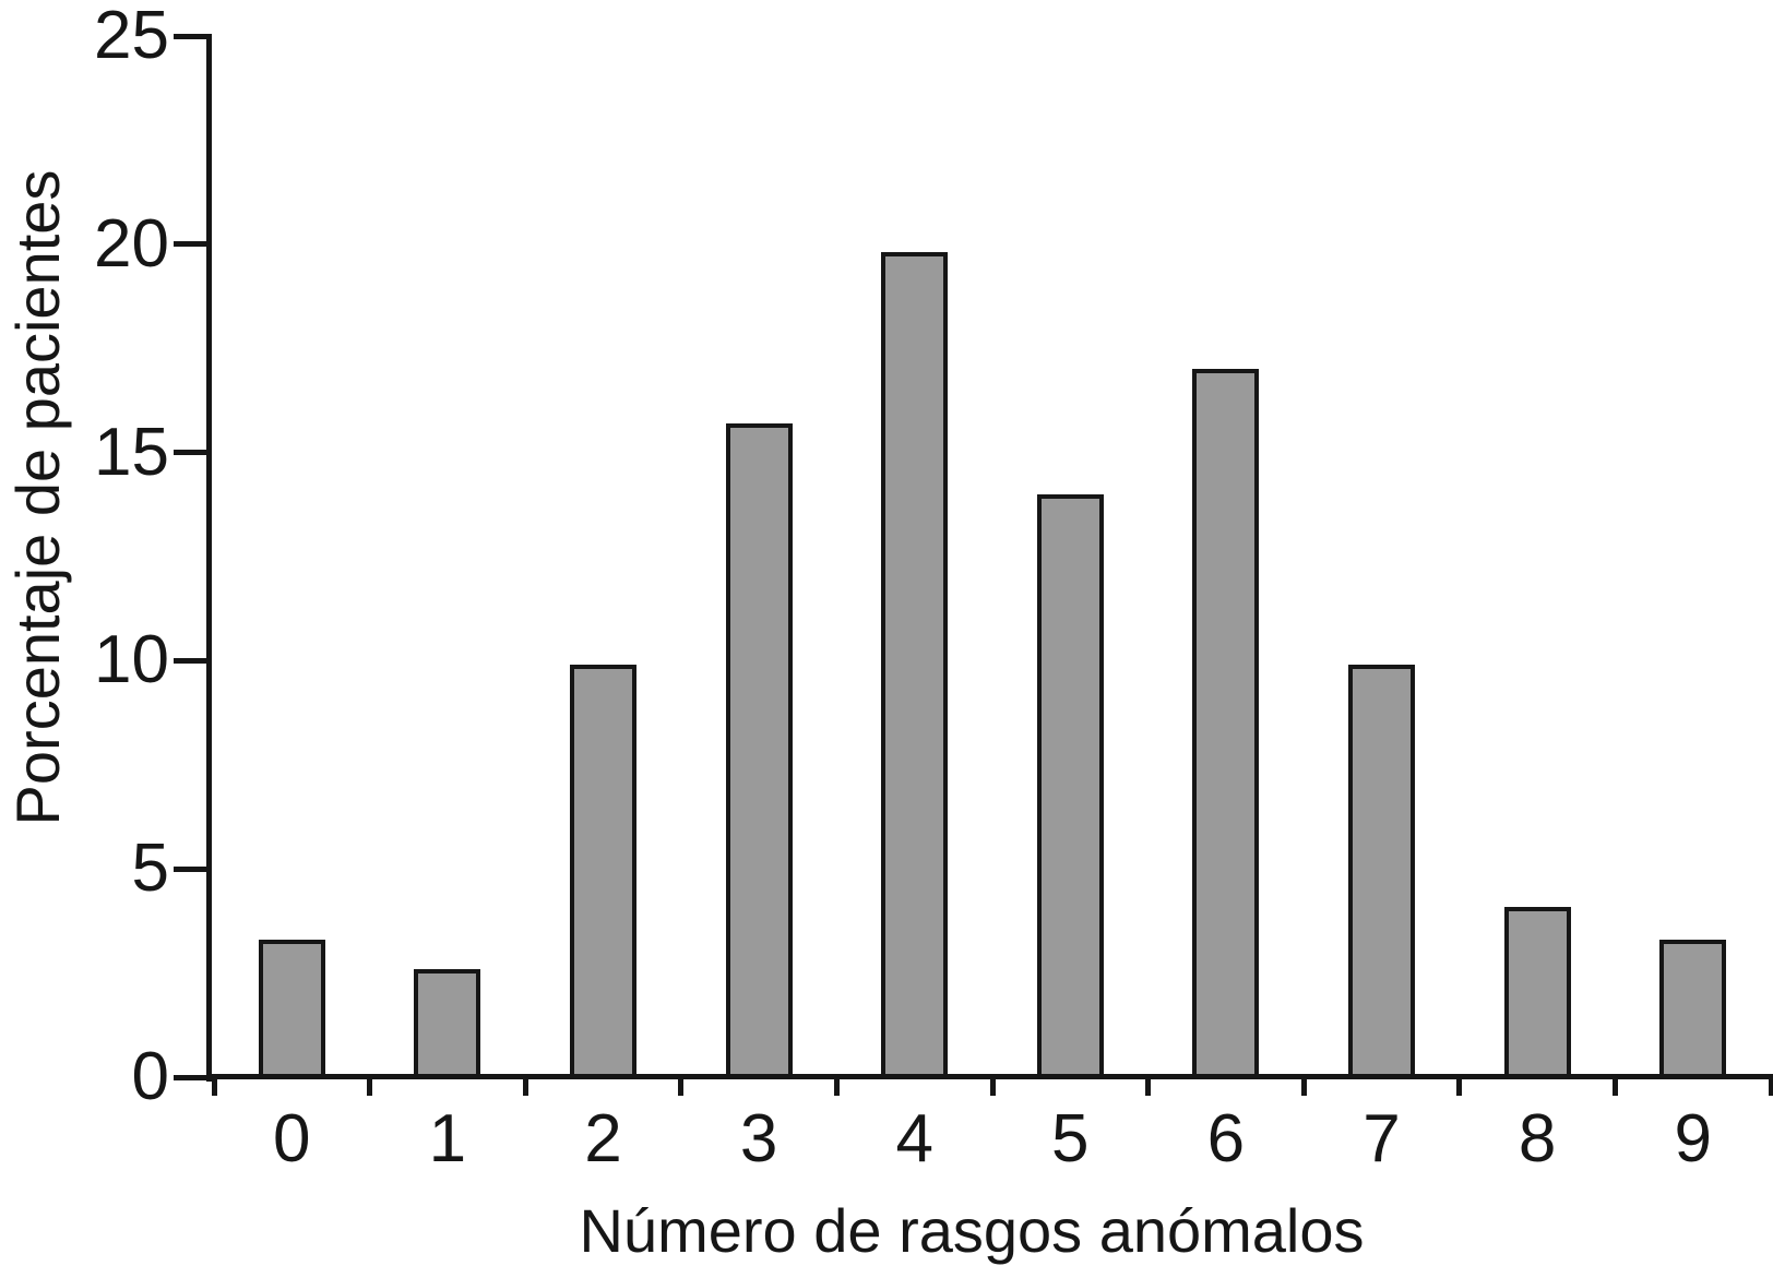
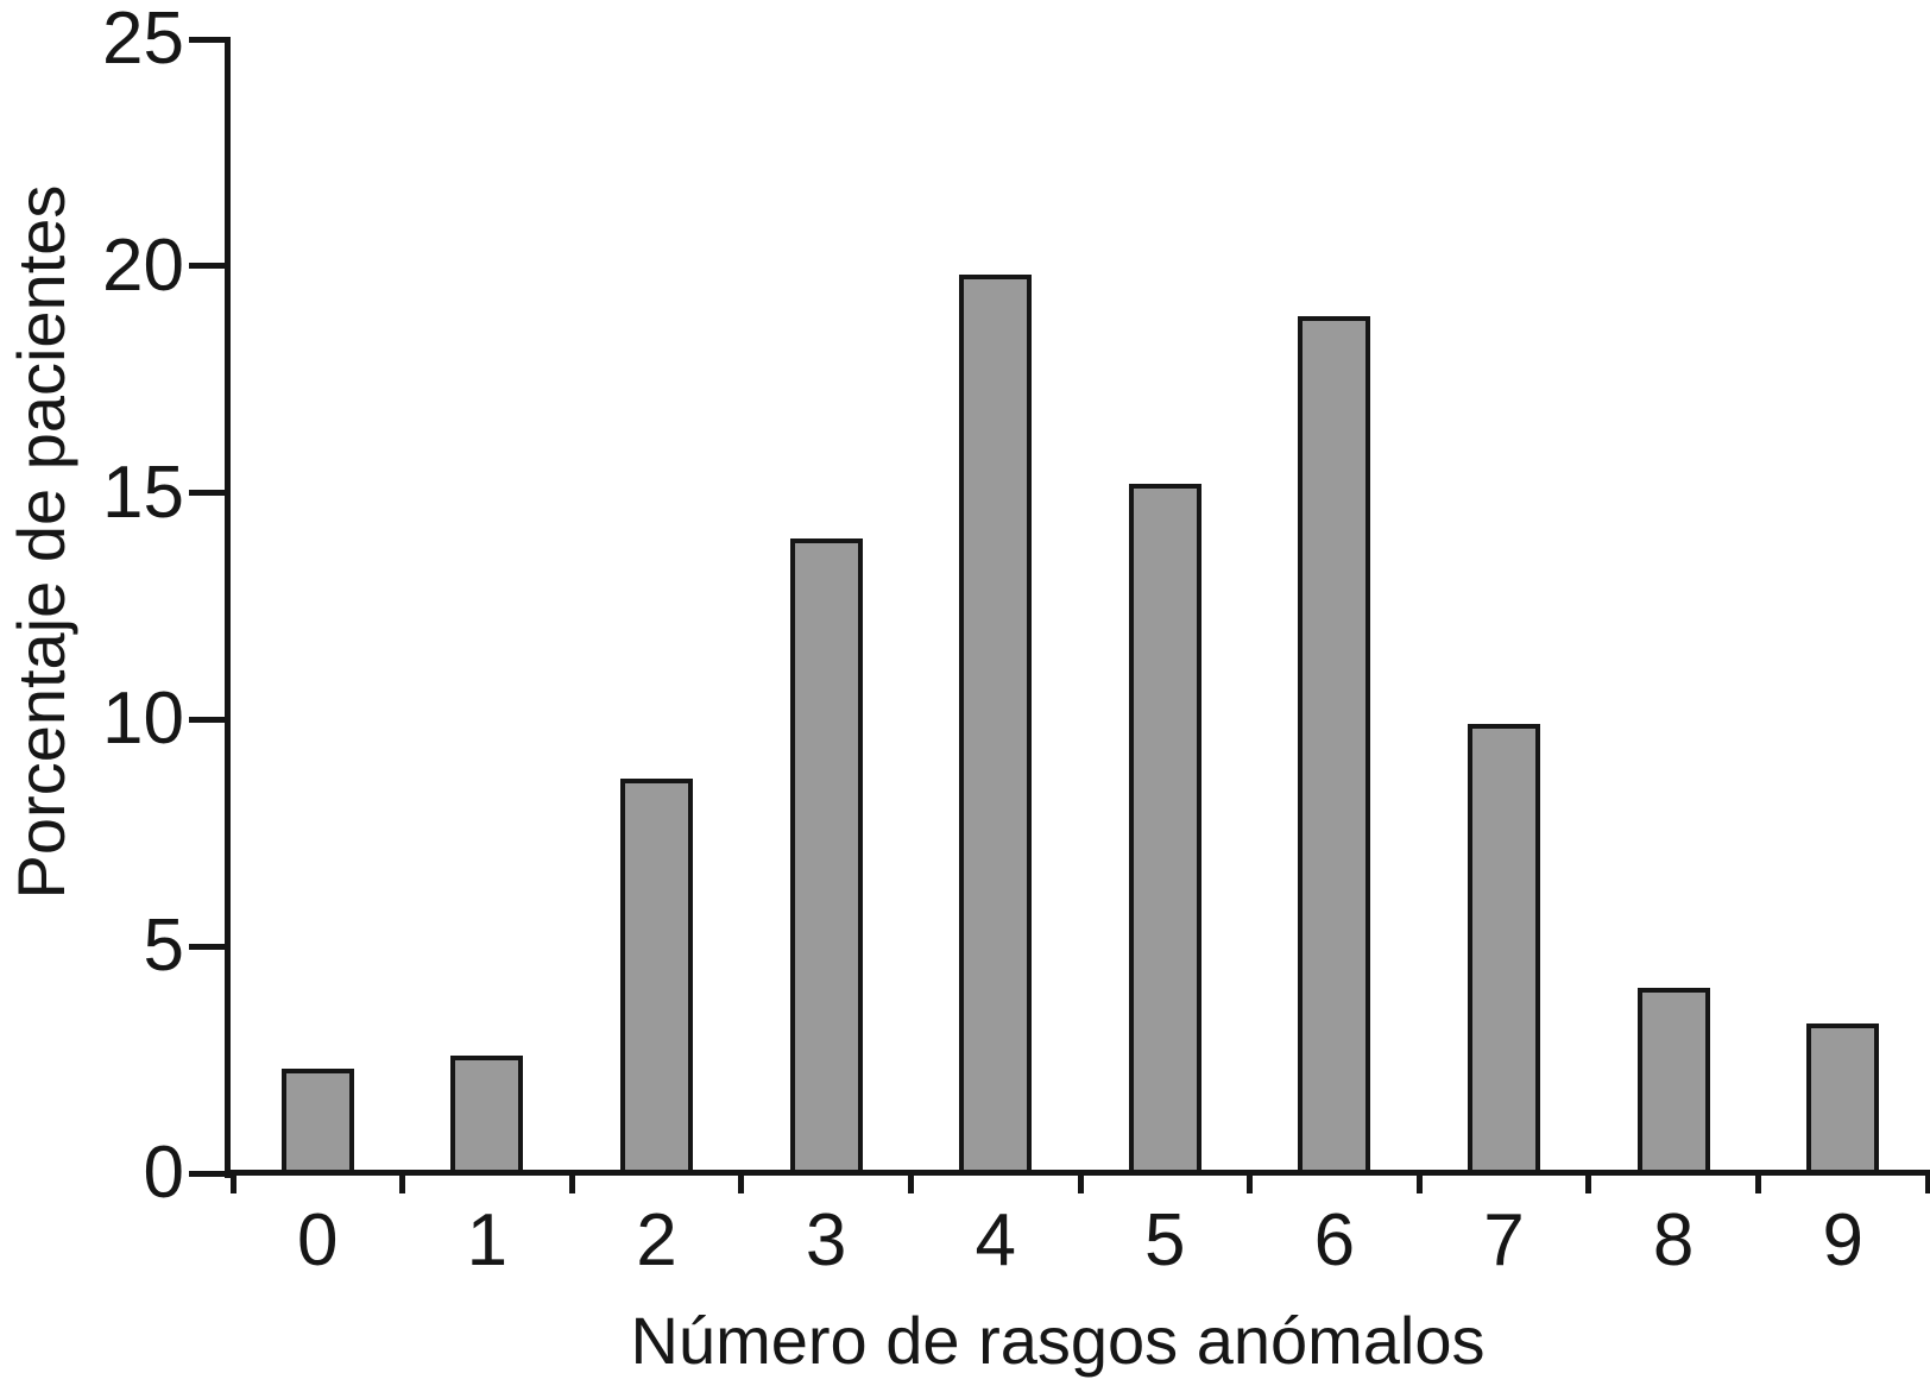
0: 3.3 -> 2.3
2: 9.9 -> 8.7
3: 15.7 -> 14.0
5: 14.0 -> 15.2
6: 17.0 -> 18.9
